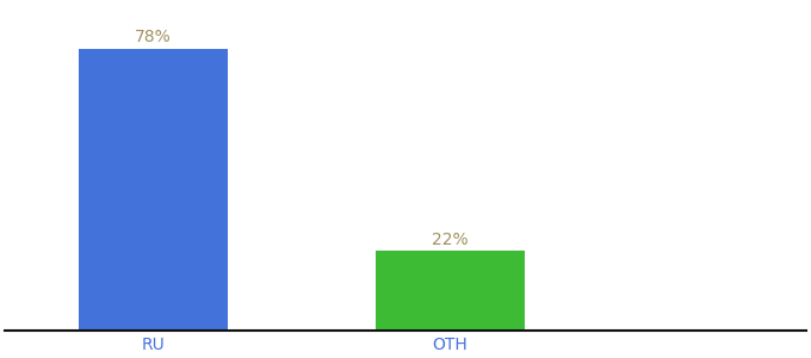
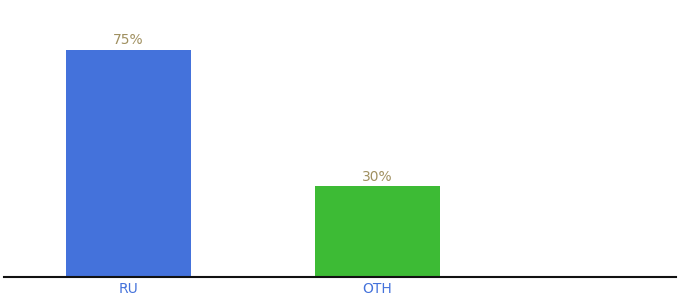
RU: 78% -> 75%
OTH: 22% -> 30%
